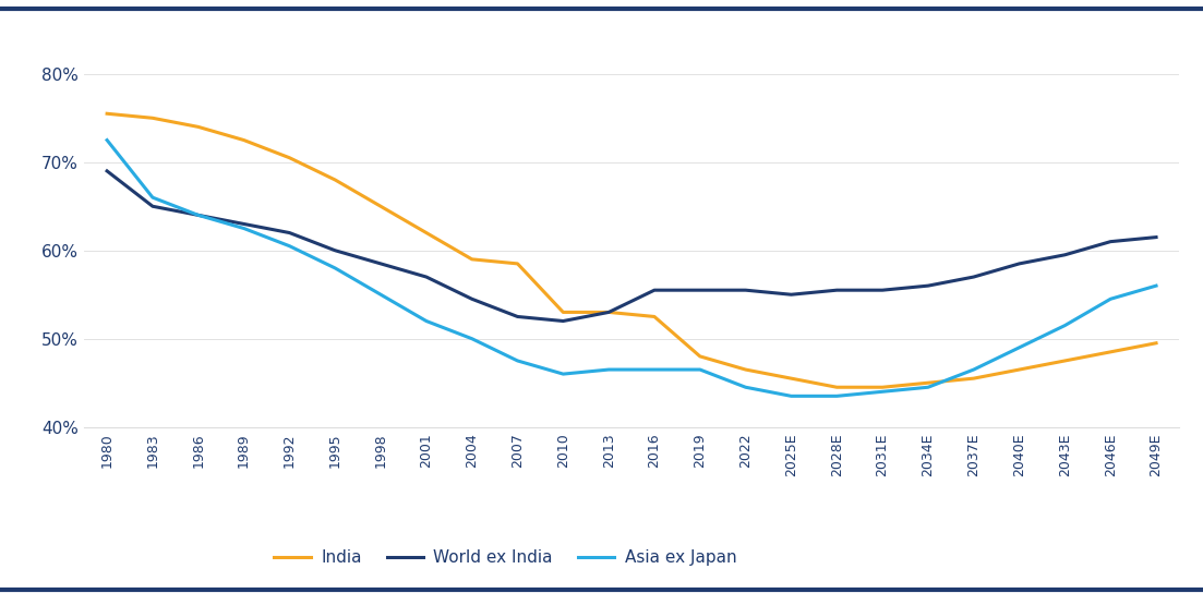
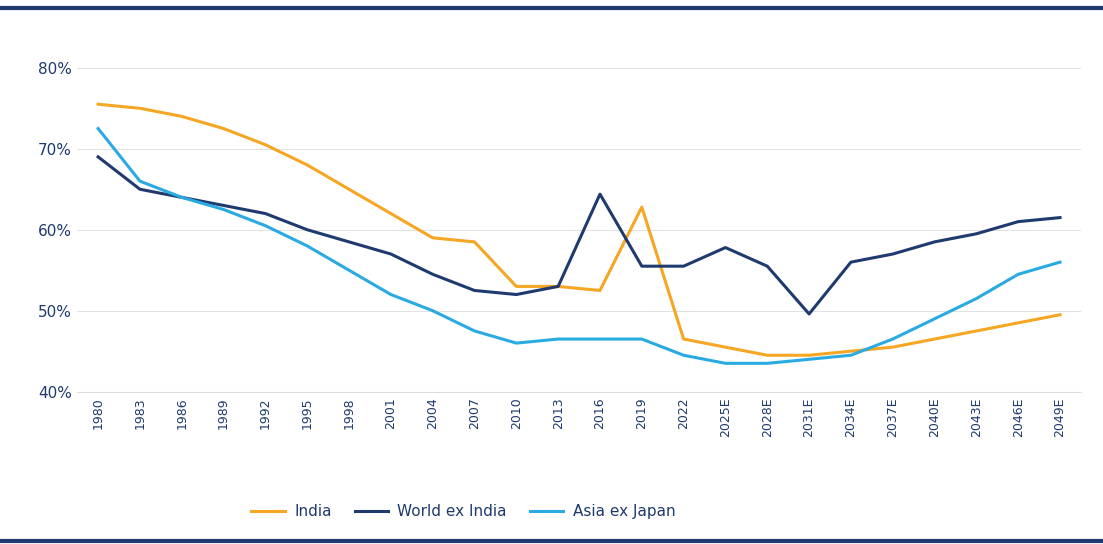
World ex India/2016: 55.5% -> 64.4%
India/2019: 48.0% -> 62.8%
World ex India/2025E: 55.0% -> 57.8%
World ex India/2031E: 55.5% -> 49.6%
